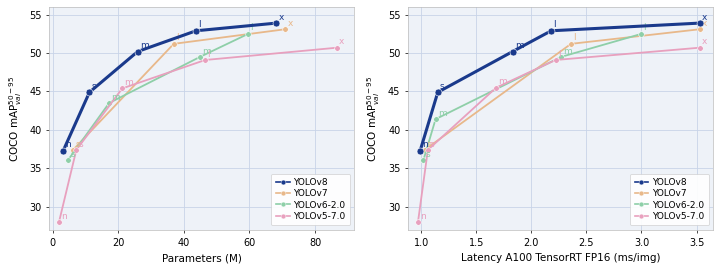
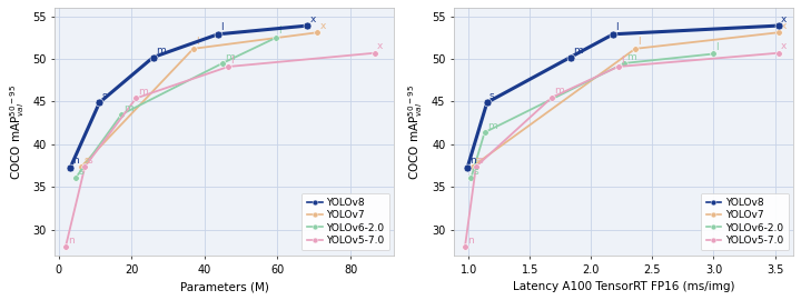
YOLOv6-2.0/3.0: 52.5 -> 50.6
